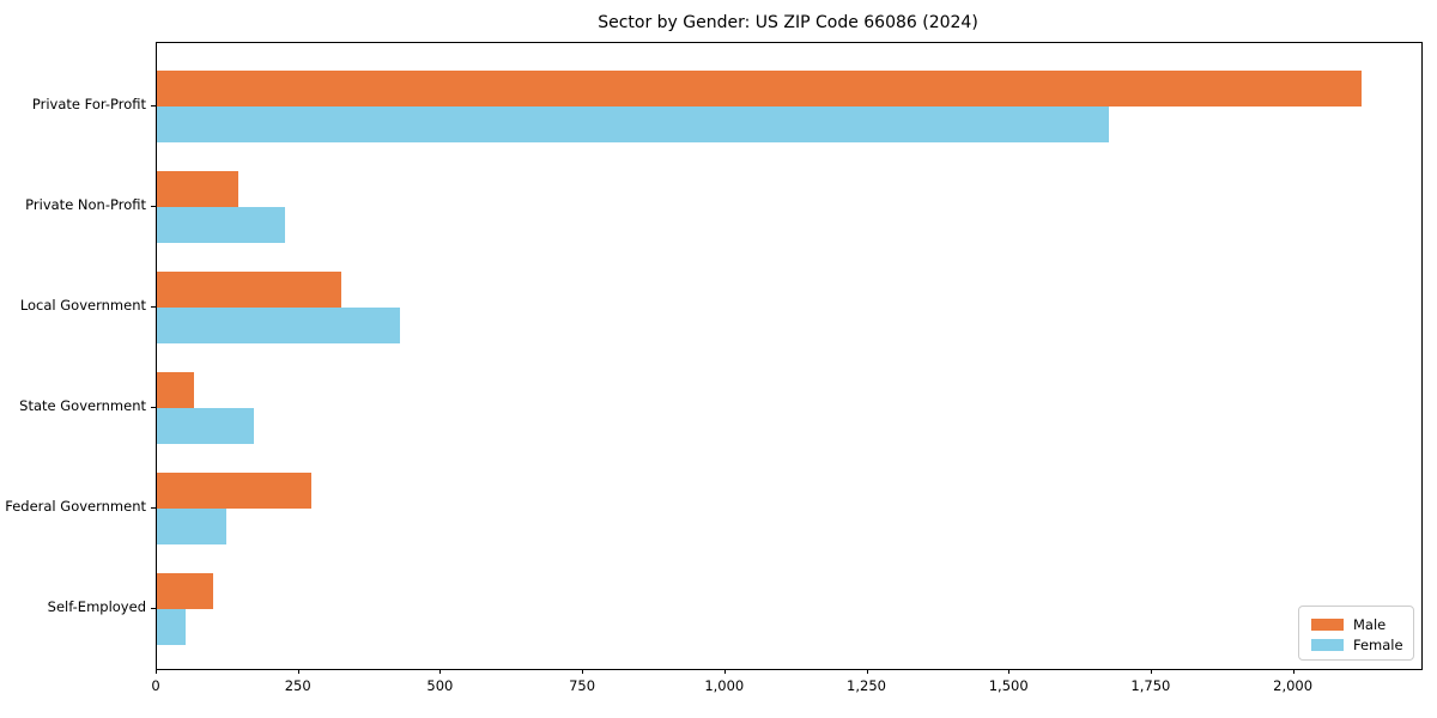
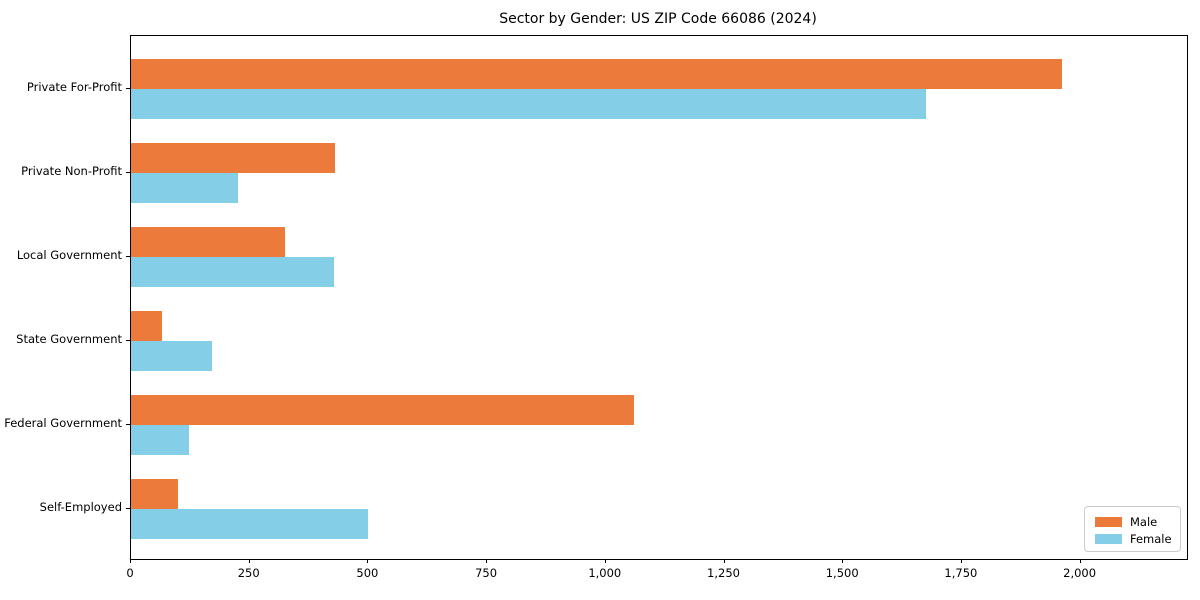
Male/Private For-Profit: 2120 -> 1960
Male/Private Non-Profit: 140 -> 430
Male/Federal Government: 270 -> 1060
Female/Self-Employed: 50 -> 500
